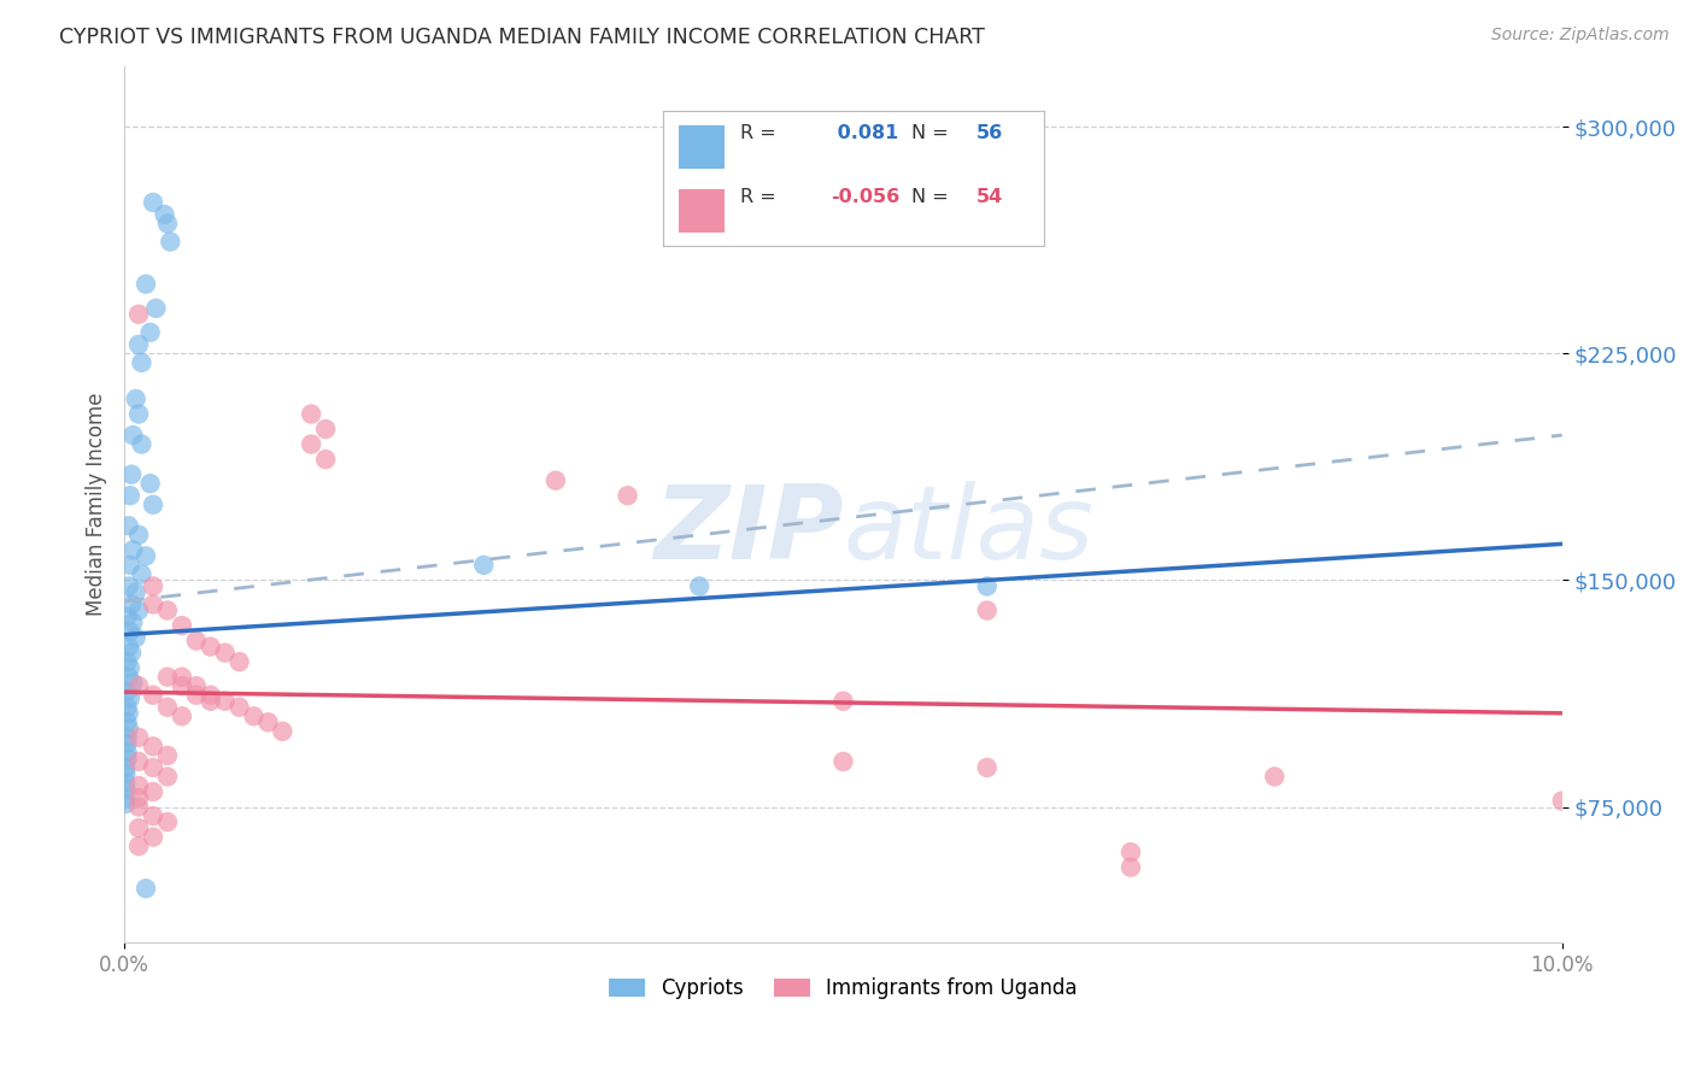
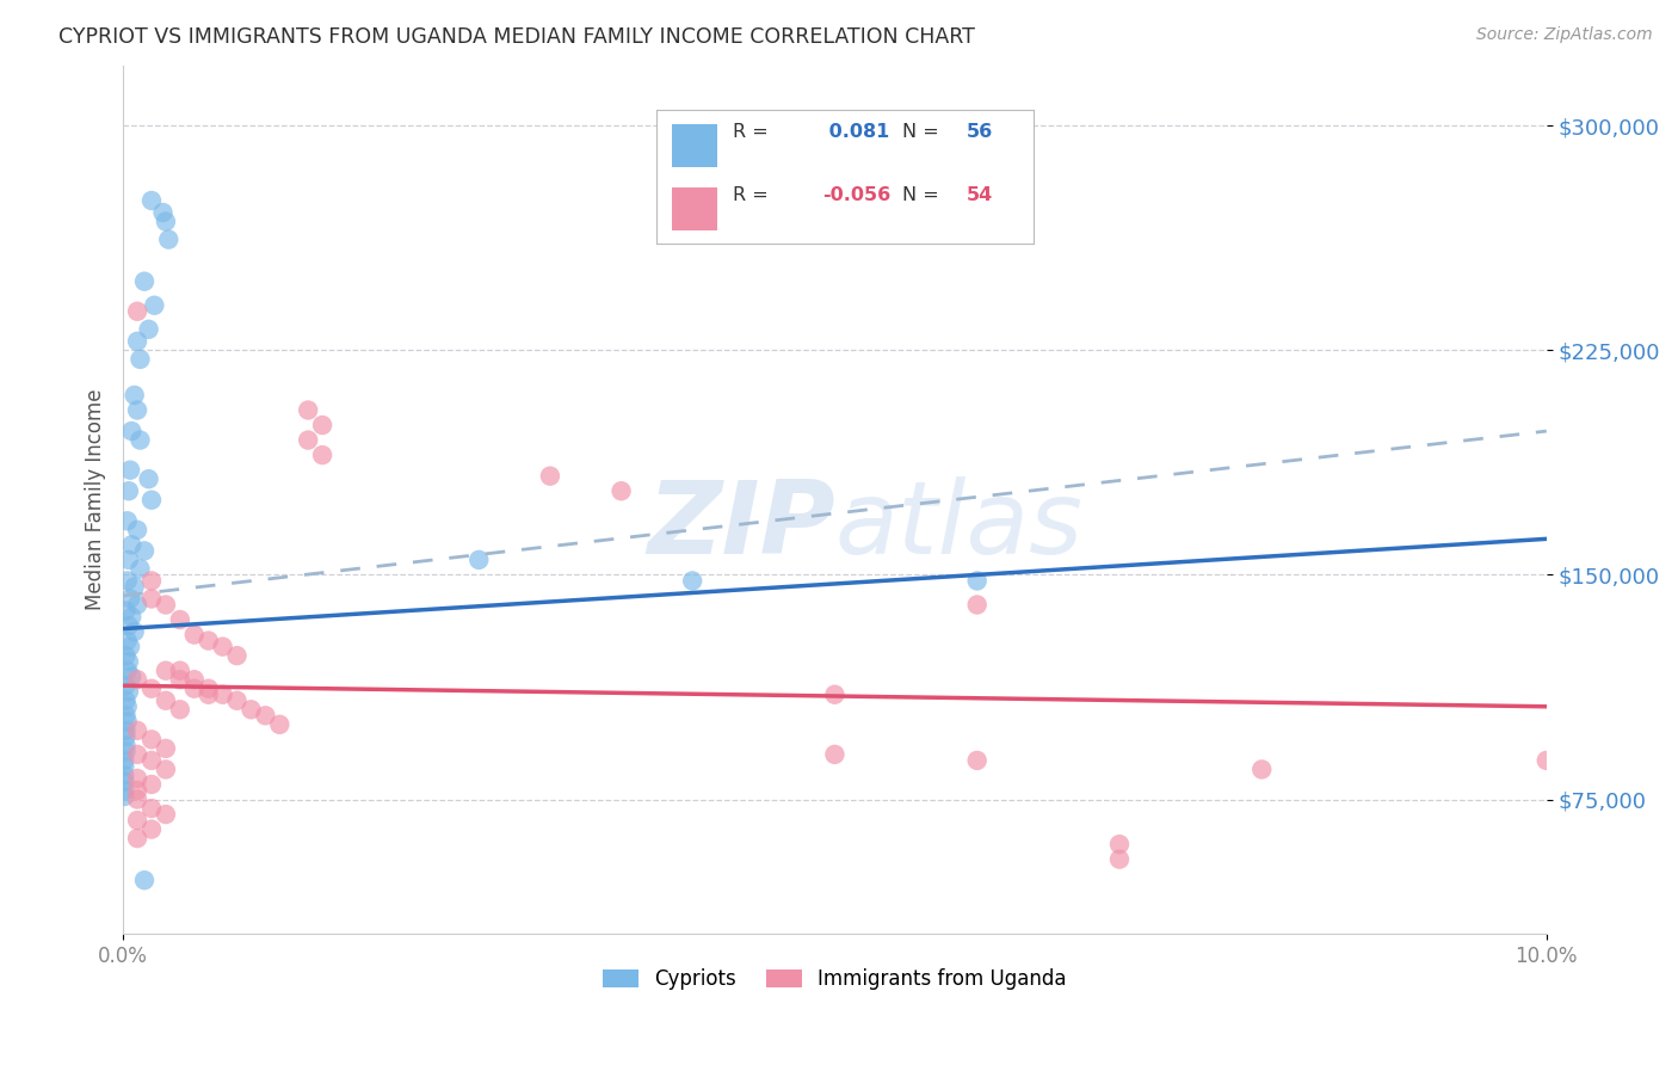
Immigrants from Uganda/10.0%: $77,000 -> $88,000
